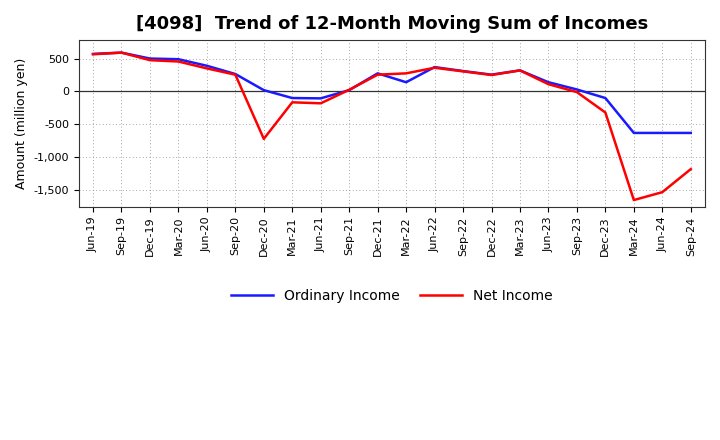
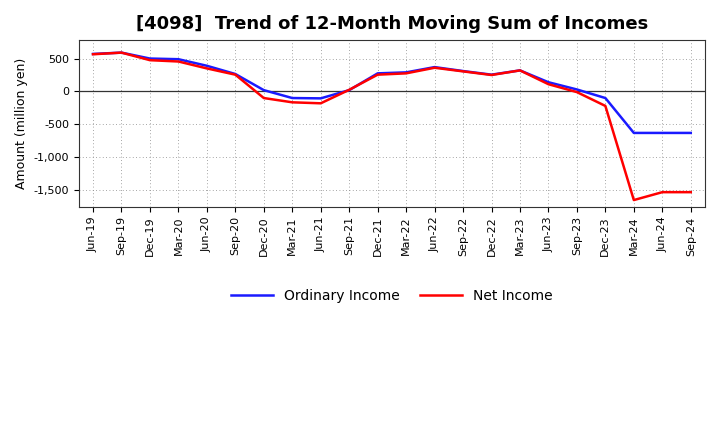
Net Income/Dec-20: -720 -> -100
Ordinary Income/Mar-22: 140 -> 290
Net Income/Dec-23: -320 -> -220
Net Income/Sep-24: -1,180 -> -1,530
